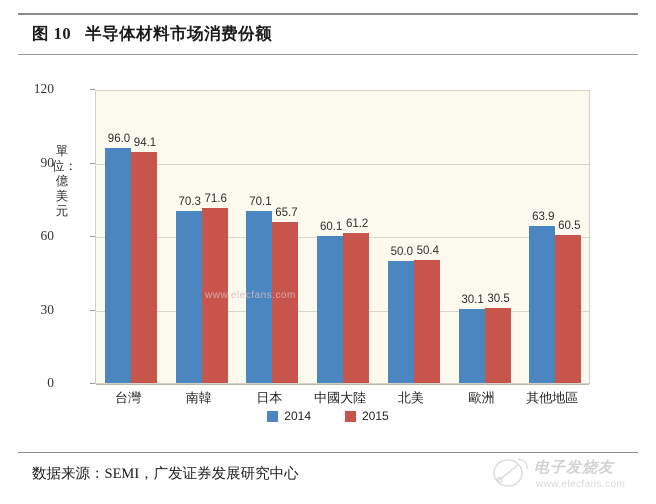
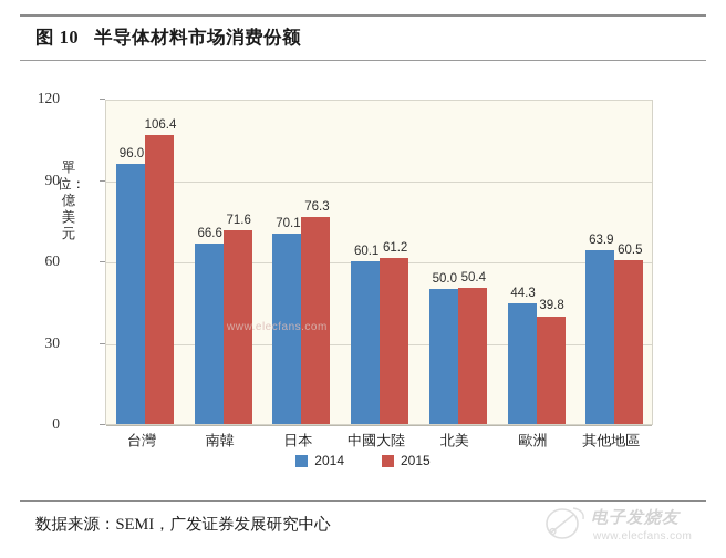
2015/台灣: 94.1 -> 106.4
2014/南韓: 70.3 -> 66.6
2015/日本: 65.7 -> 76.3
2014/歐洲: 30.1 -> 44.3
2015/歐洲: 30.5 -> 39.8
